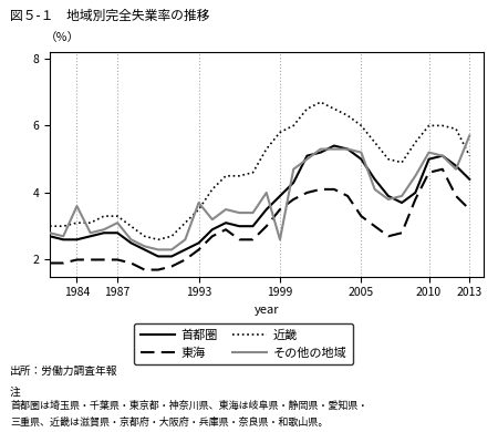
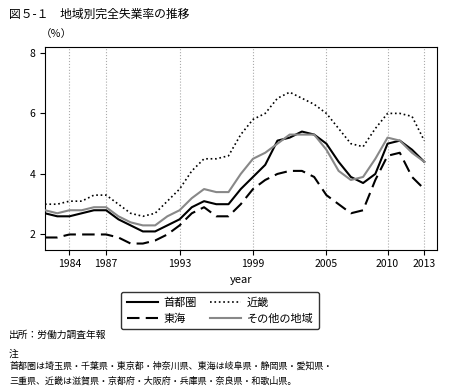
その他の地域/1984: 3.6 -> 2.8
その他の地域/1987: 3.1 -> 2.9
その他の地域/1993: 3.7 -> 2.8
その他の地域/1999: 2.6 -> 4.5
その他の地域/2005: 5.2 -> 4.8
その他の地域/2013: 5.7 -> 4.4
